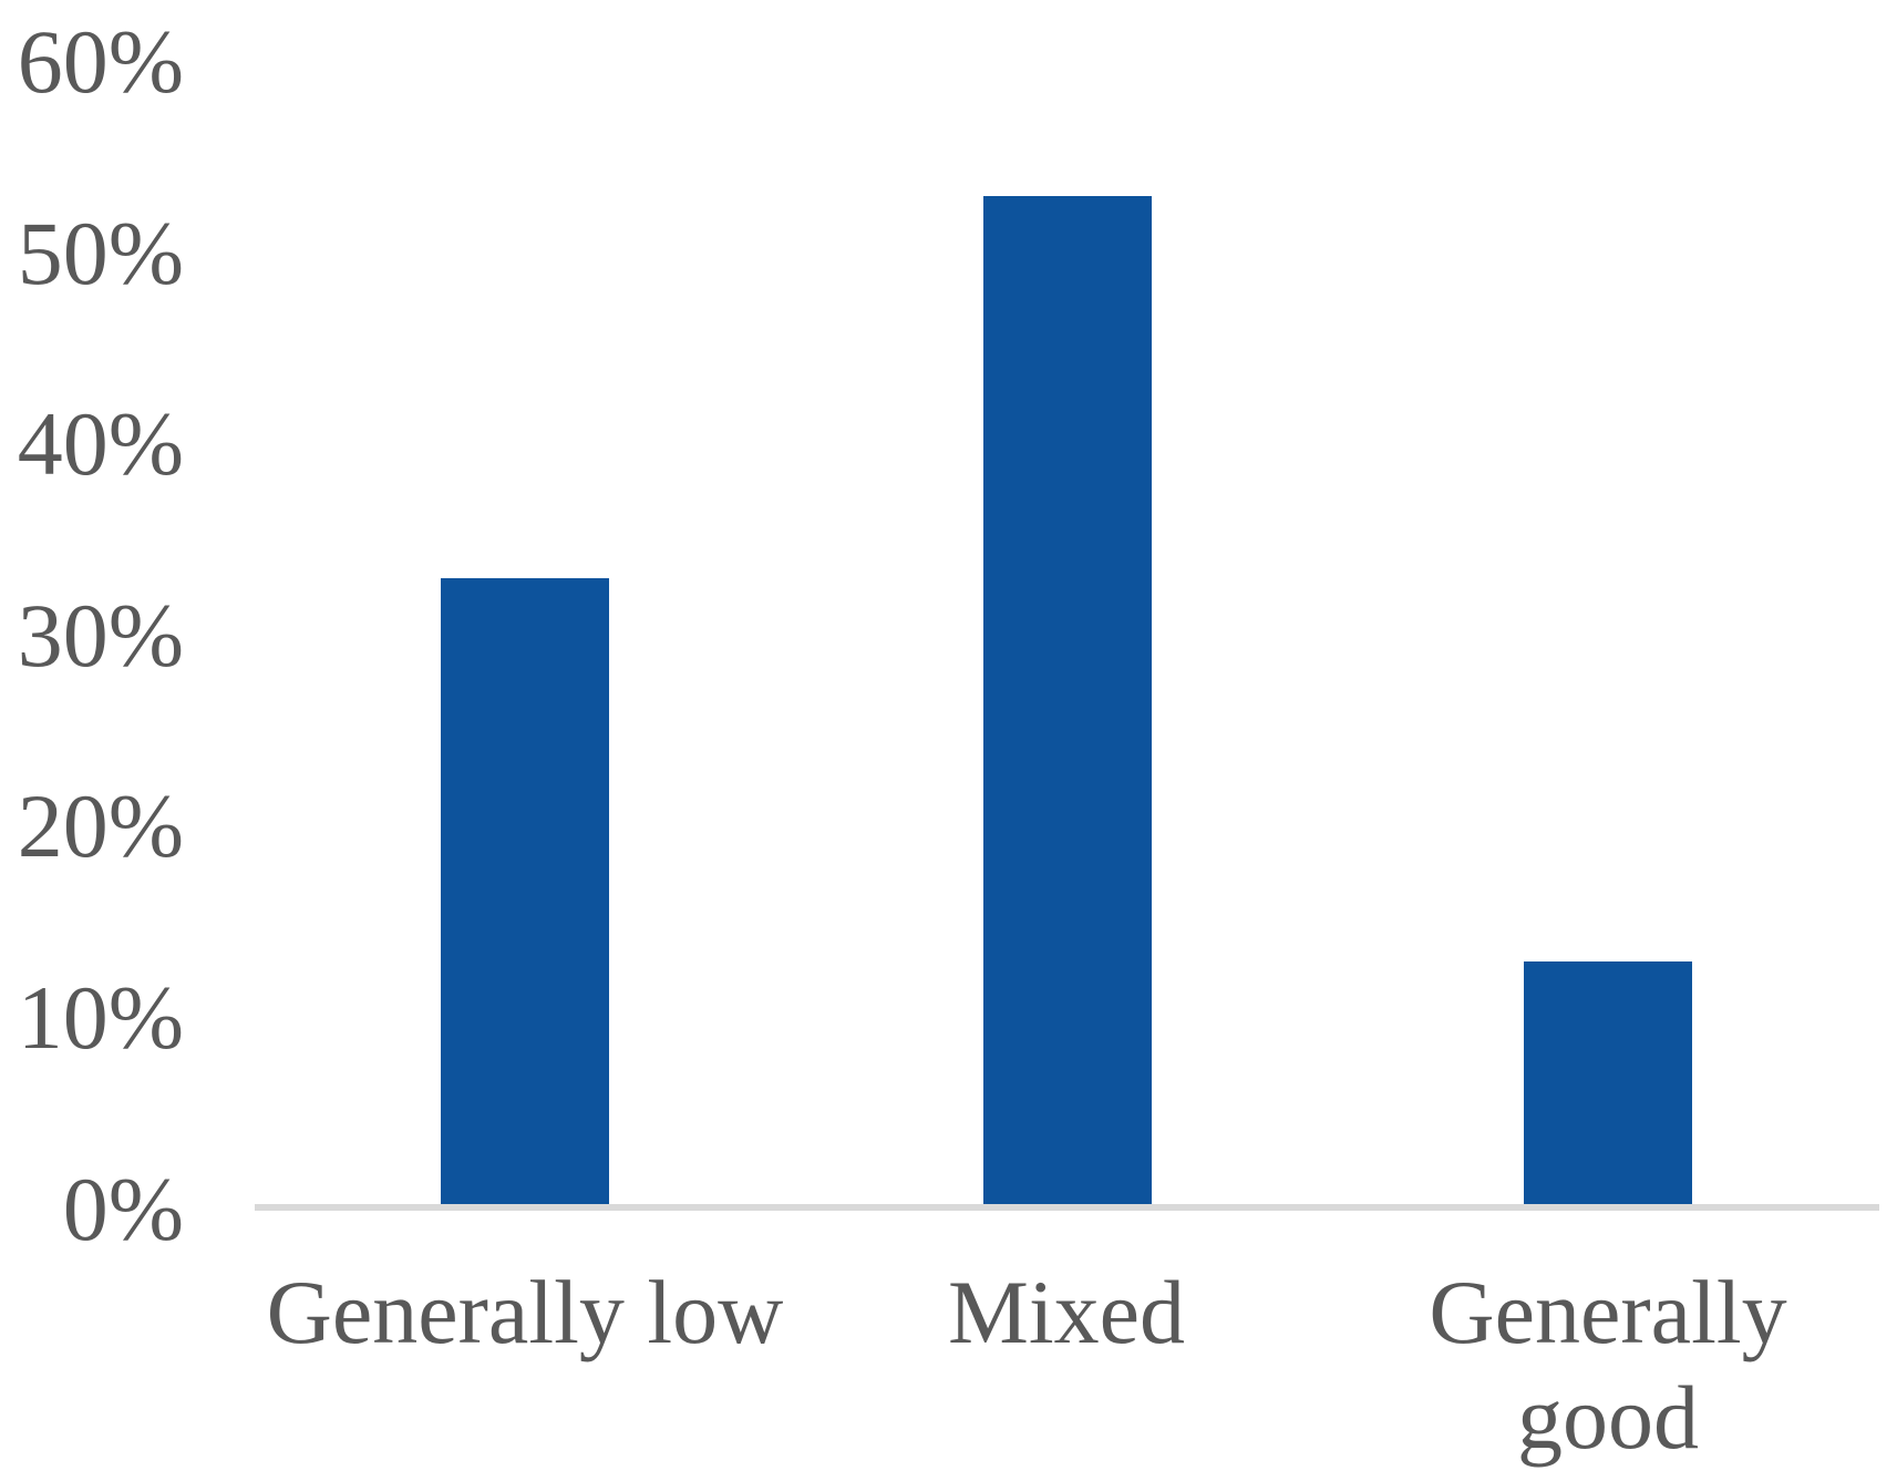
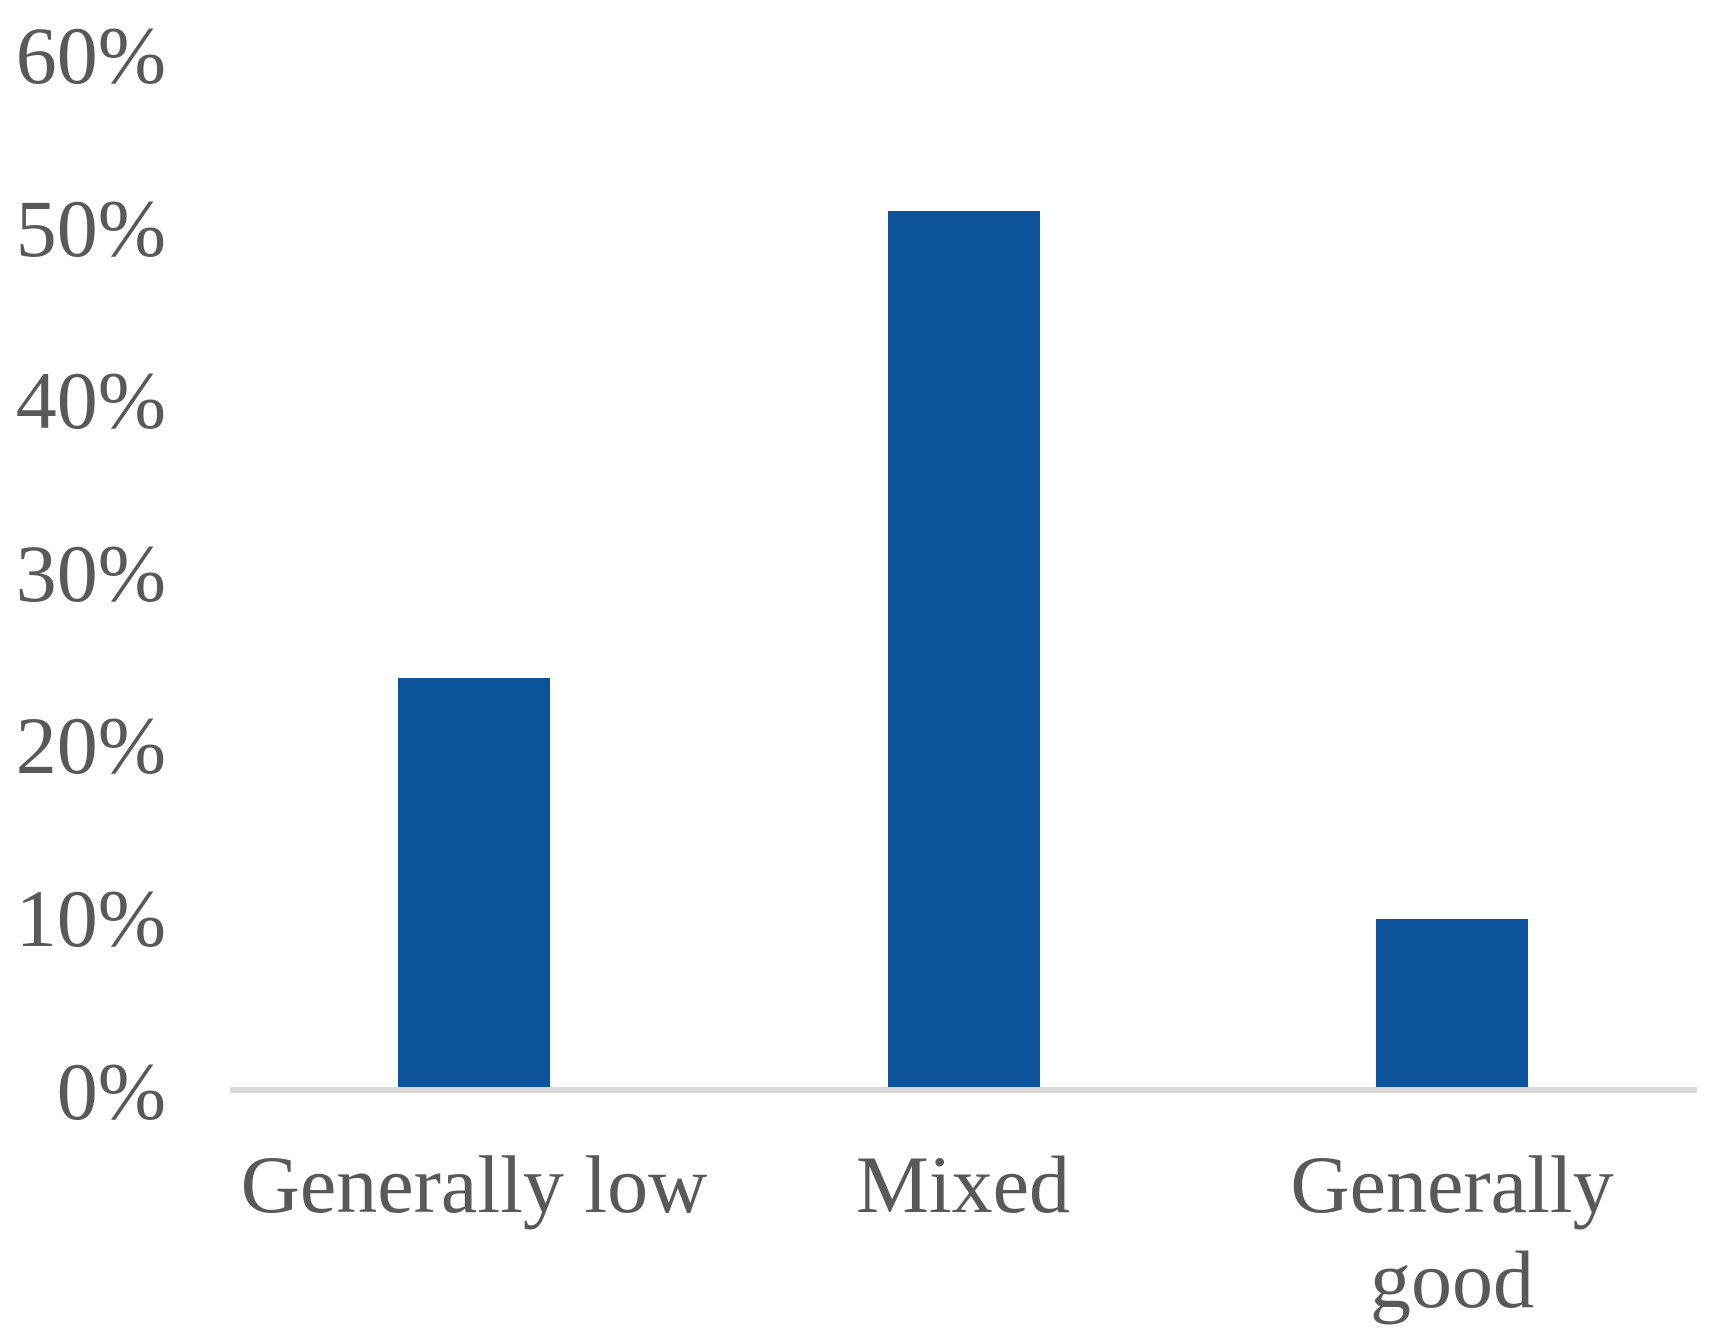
Generally low: 33% -> 24%
Mixed: 53% -> 51%
Generally good: 13% -> 10%
